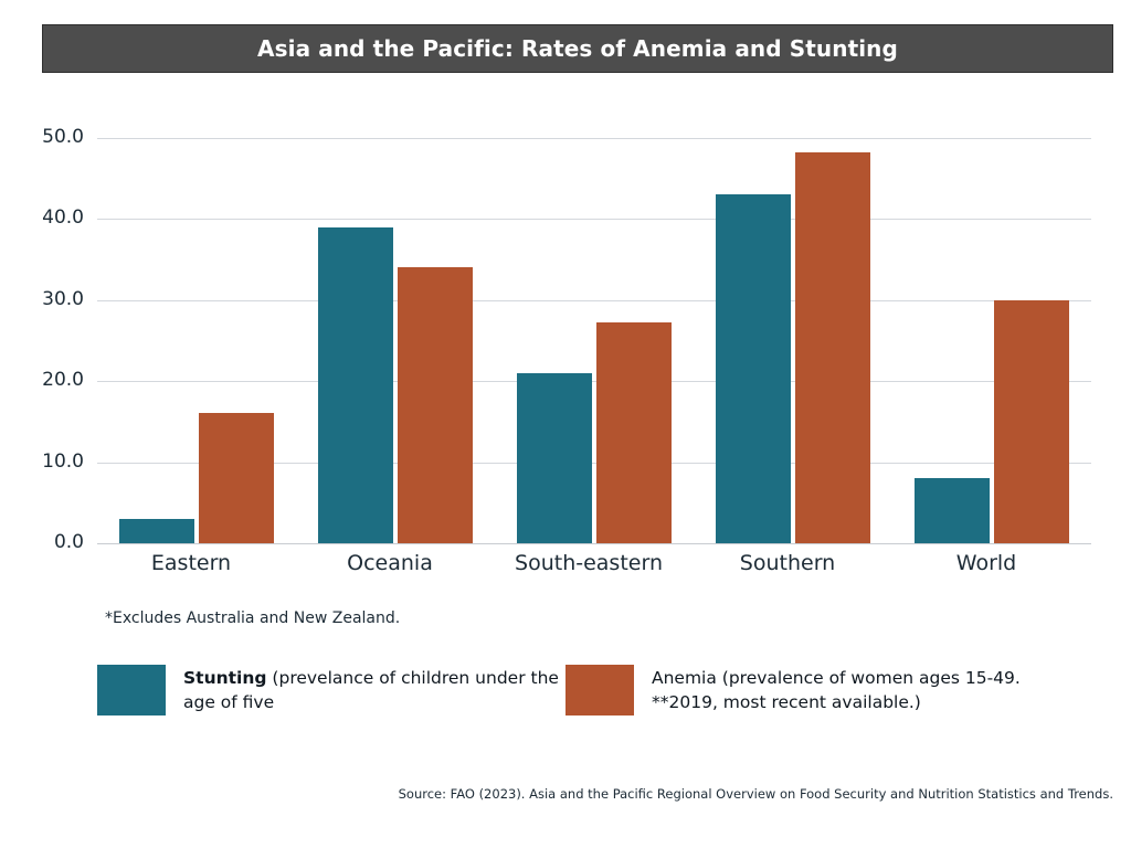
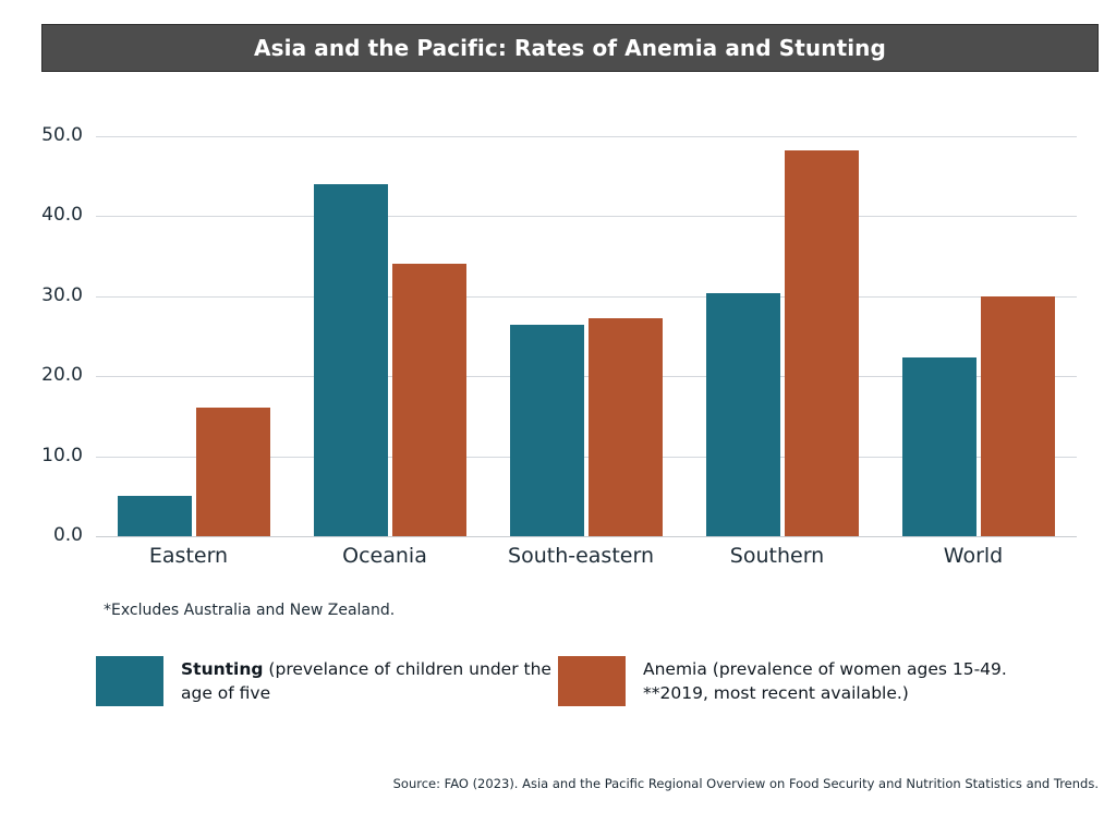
Stunting/Eastern: 3 -> 5
Stunting/Oceania: 39 -> 44
Stunting/South-eastern: 21 -> 26
Stunting/Southern: 43 -> 30
Stunting/World: 8 -> 22
